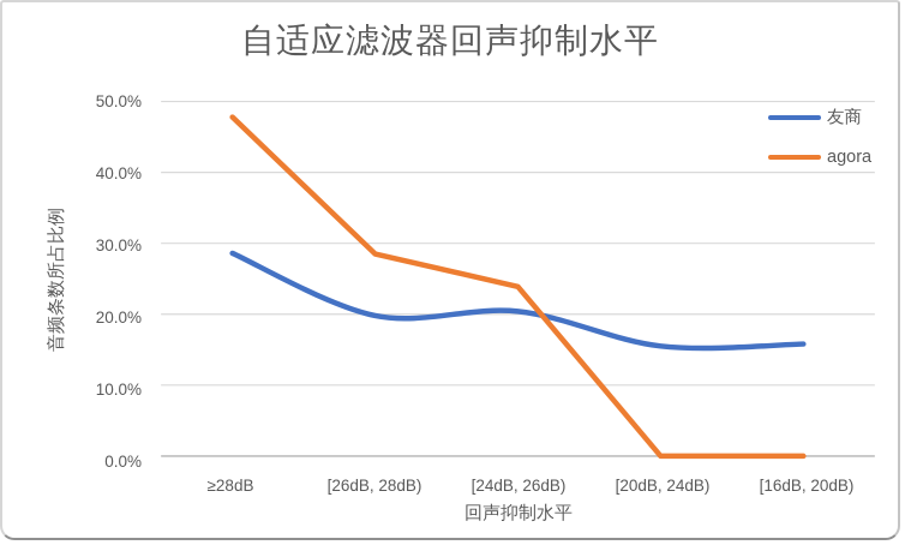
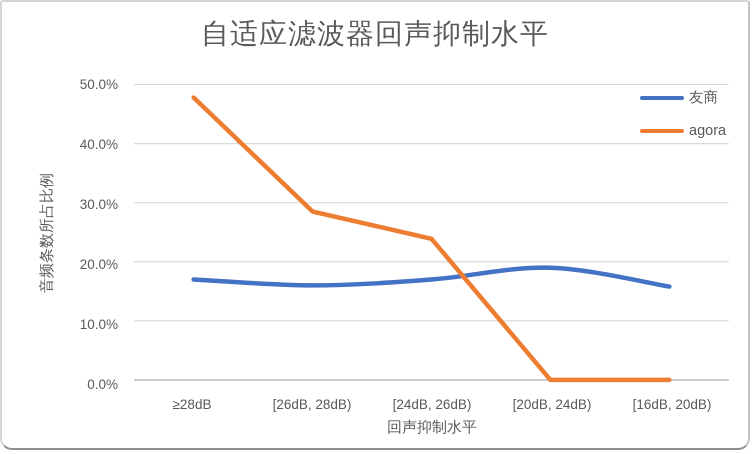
友商/≥28dB: 29% -> 17%
友商/[26dB, 28dB): 20% -> 16%
友商/[24dB, 26dB): 20% -> 17%
友商/[20dB, 24dB): 16% -> 19%
